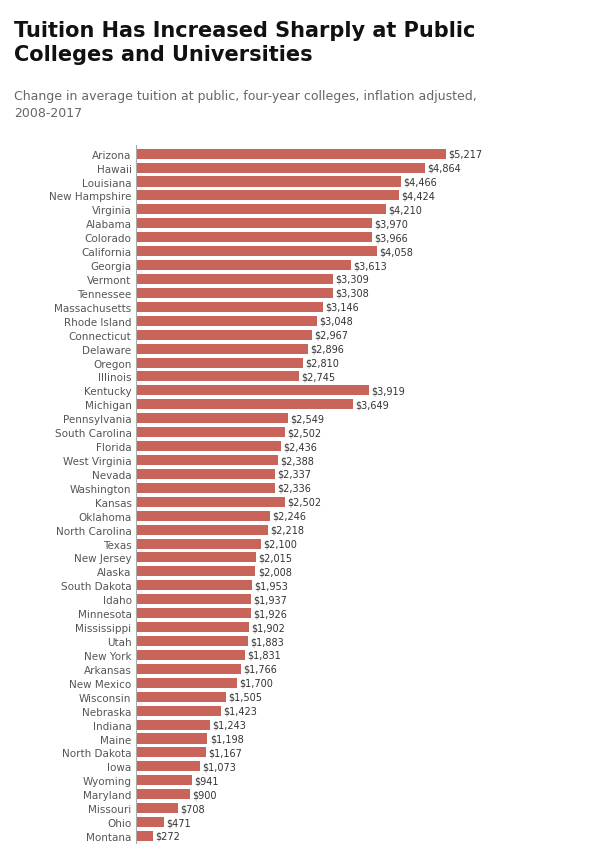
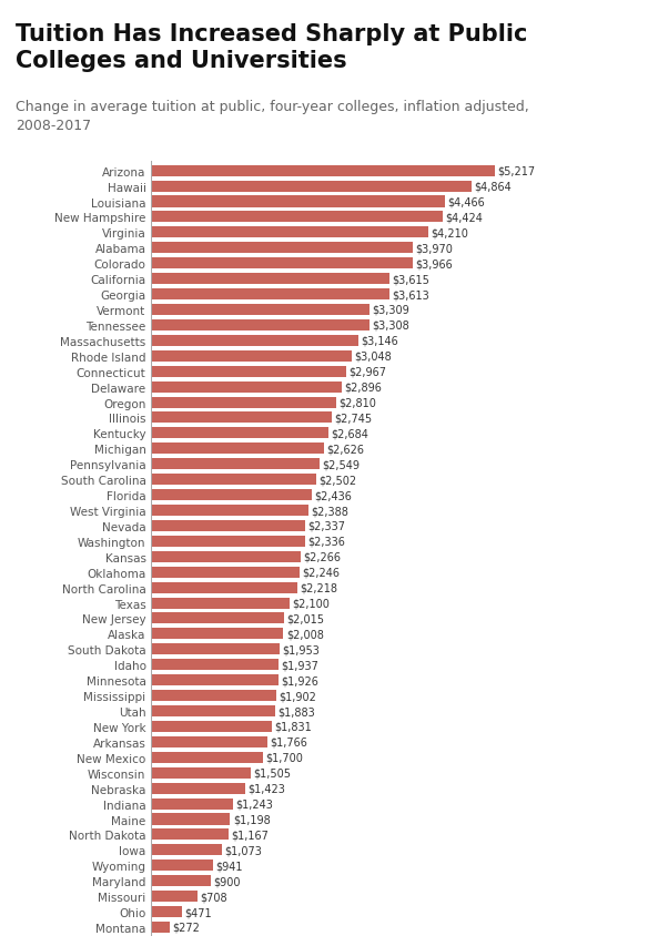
California: $4,058 -> $3,615
Kentucky: $3,919 -> $2,684
Michigan: $3,649 -> $2,626
Kansas: $2,502 -> $2,266
